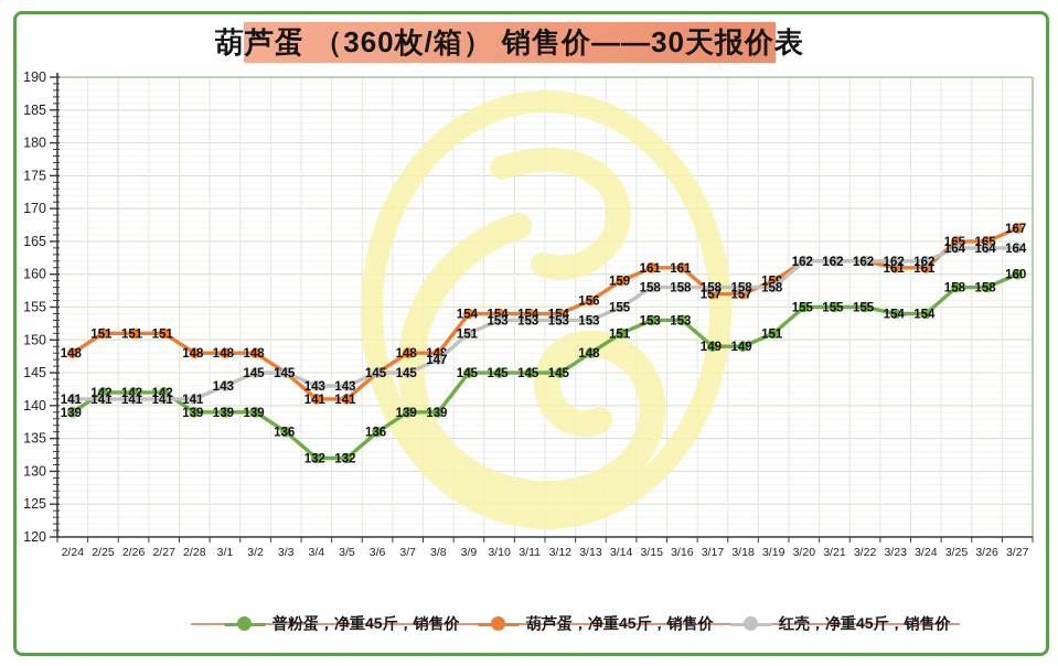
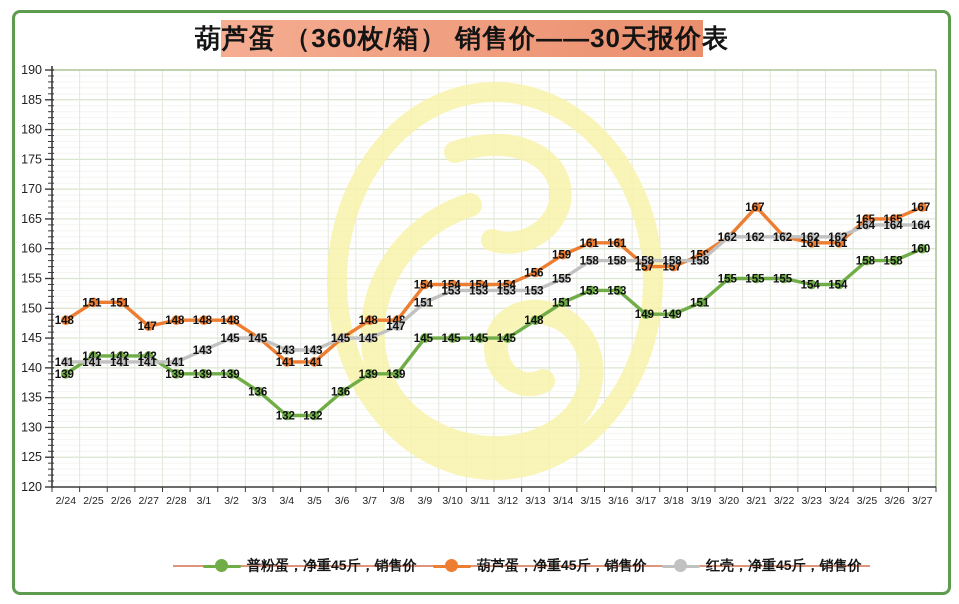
葫芦蛋，净重45斤，销售价/2/27: 151 -> 147
葫芦蛋，净重45斤，销售价/3/21: 162 -> 167
